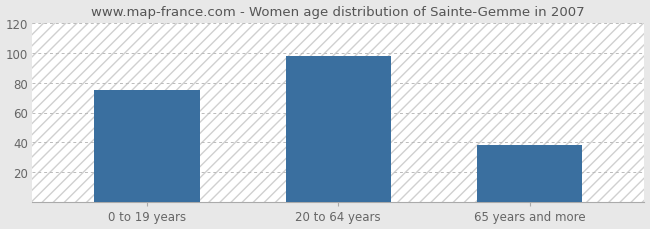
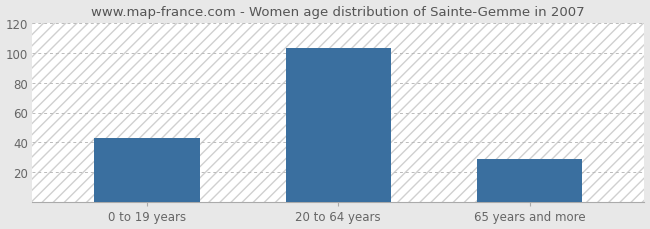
0 to 19 years: 75 -> 43
20 to 64 years: 98 -> 103
65 years and more: 38 -> 29
